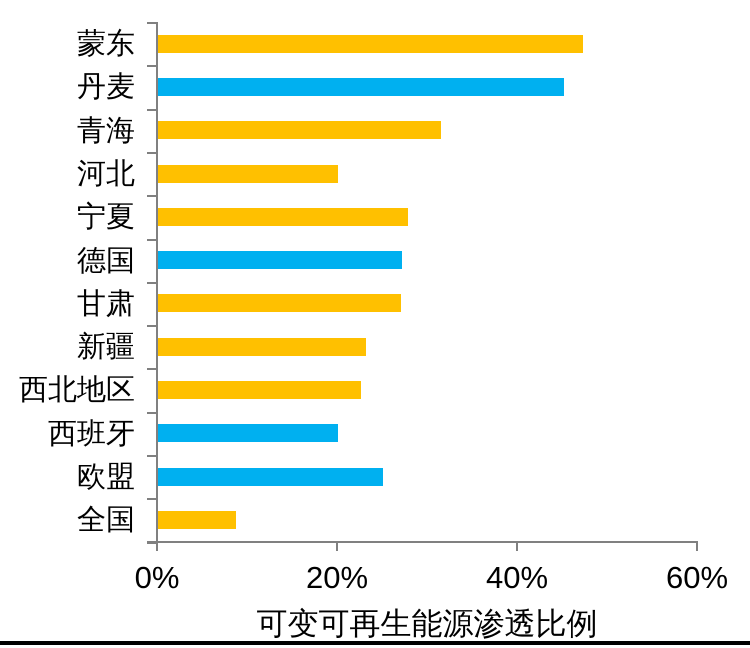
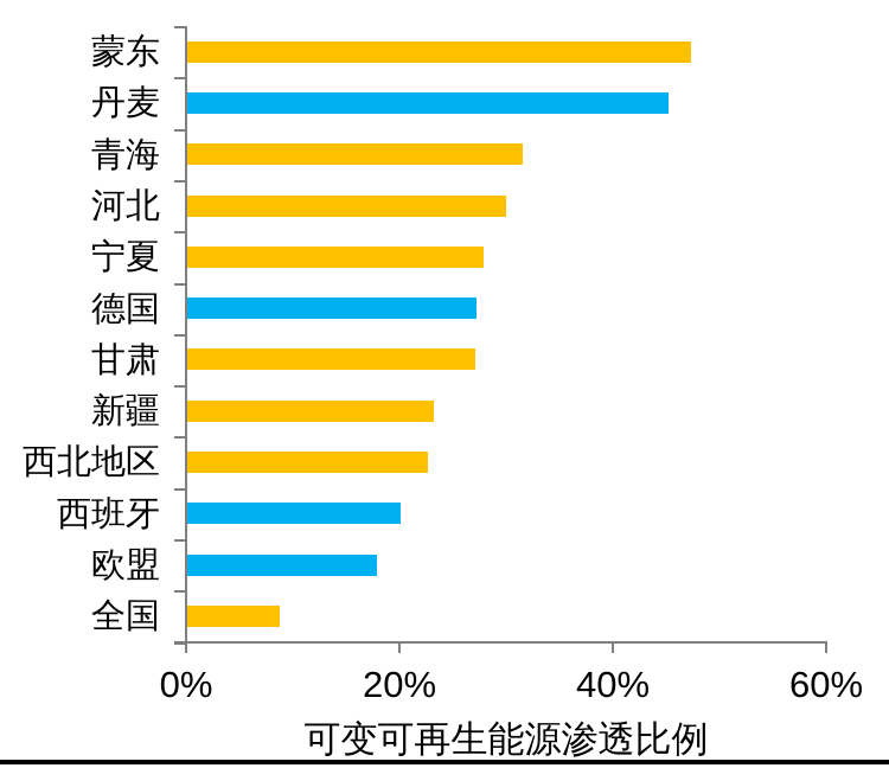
河北: 20% -> 30%
欧盟: 25% -> 18%
